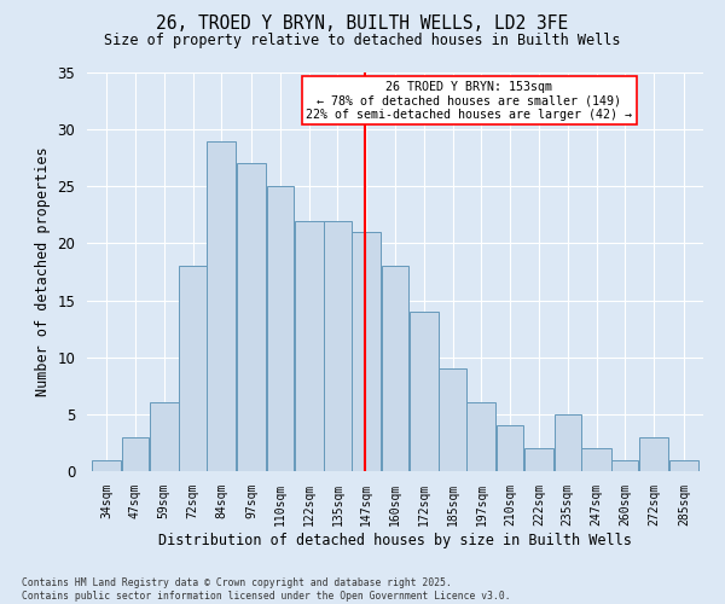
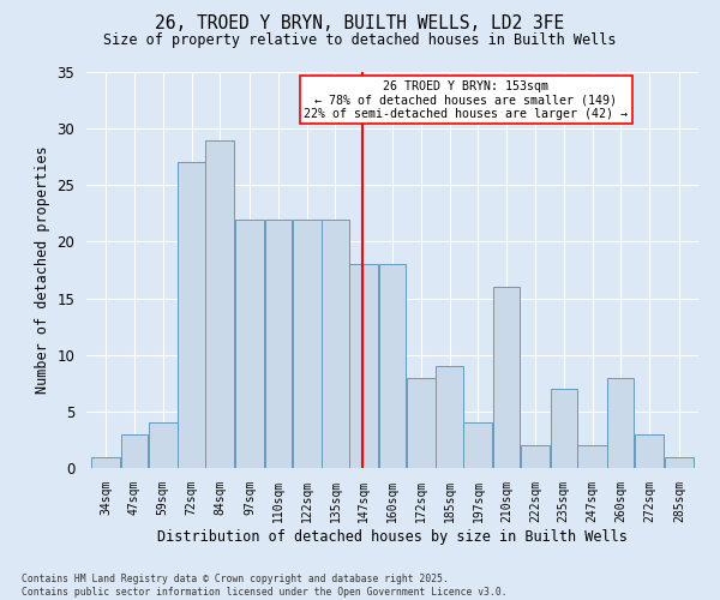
59sqm: 6 -> 4
72sqm: 18 -> 27
97sqm: 27 -> 22
110sqm: 25 -> 22
147sqm: 21 -> 18
172sqm: 14 -> 8
197sqm: 6 -> 4
210sqm: 4 -> 16
235sqm: 5 -> 7
260sqm: 1 -> 8
